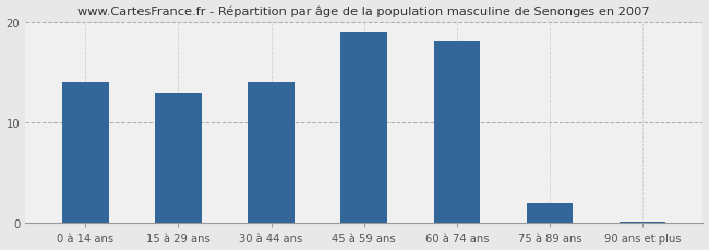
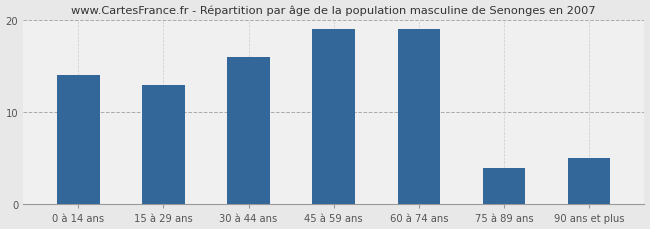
30 à 44 ans: 14.0 -> 16.0
60 à 74 ans: 18.0 -> 19.0
75 à 89 ans: 2.0 -> 4.0
90 ans et plus: 0.2 -> 5.0
